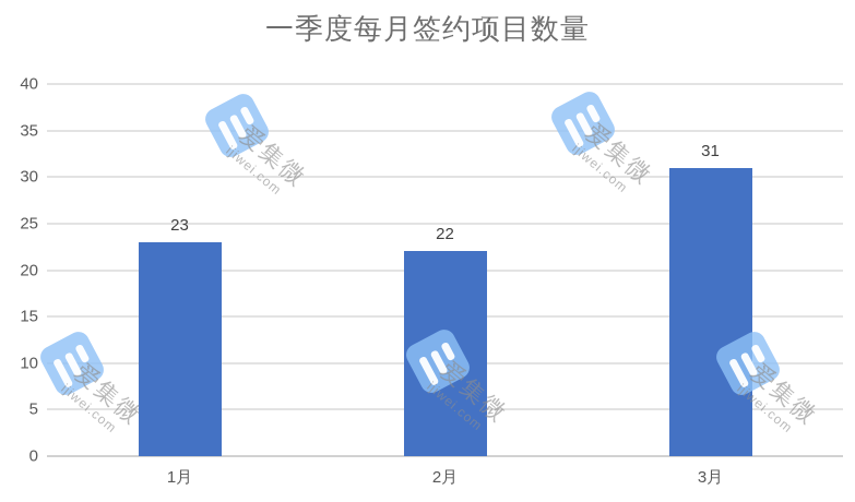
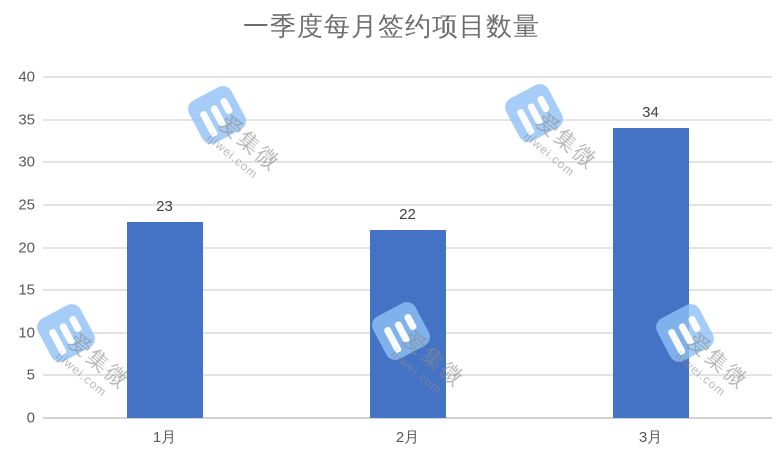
3月: 31 -> 34
